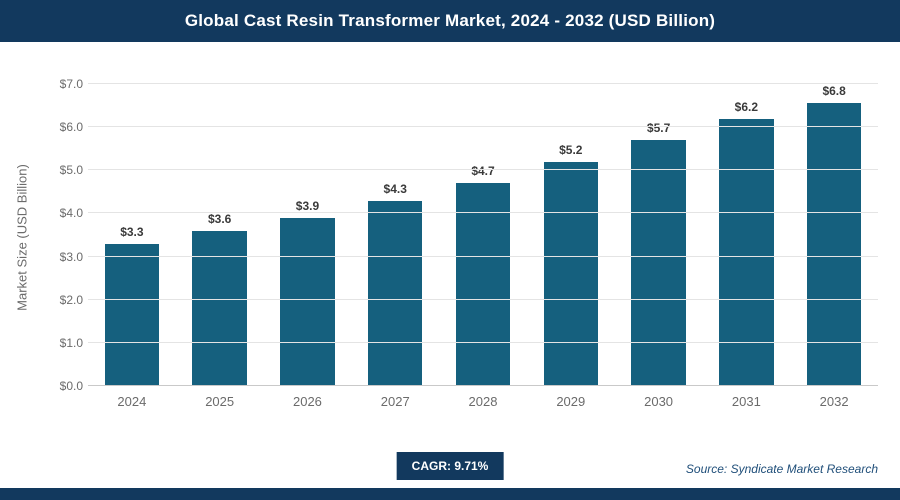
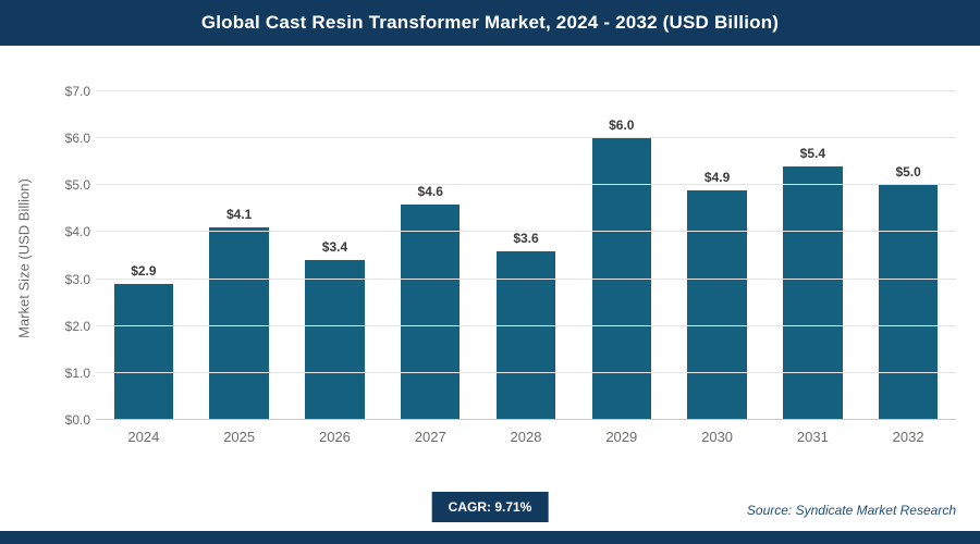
2024: $3.3 -> $2.9
2025: $3.6 -> $4.1
2026: $3.9 -> $3.4
2027: $4.3 -> $4.6
2028: $4.7 -> $3.6
2029: $5.2 -> $6.0
2030: $5.7 -> $4.9
2031: $6.2 -> $5.4
2032: $6.8 -> $5.0
